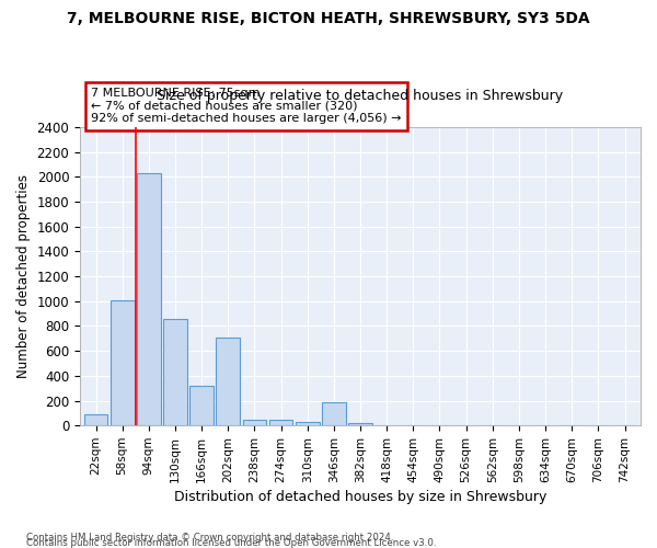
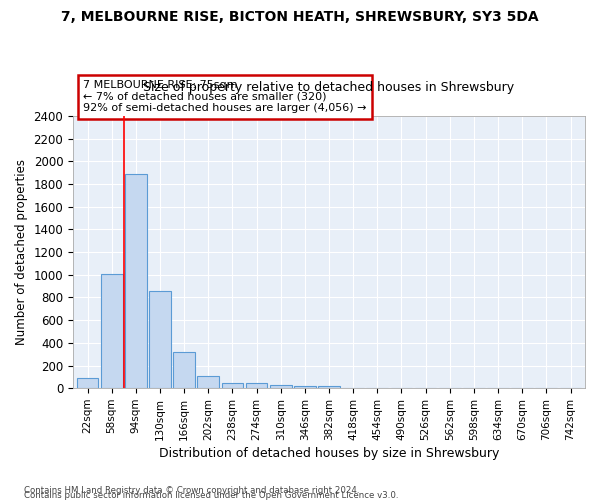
94sqm: 2030 -> 1890
202sqm: 710 -> 110
346sqm: 190 -> 20
